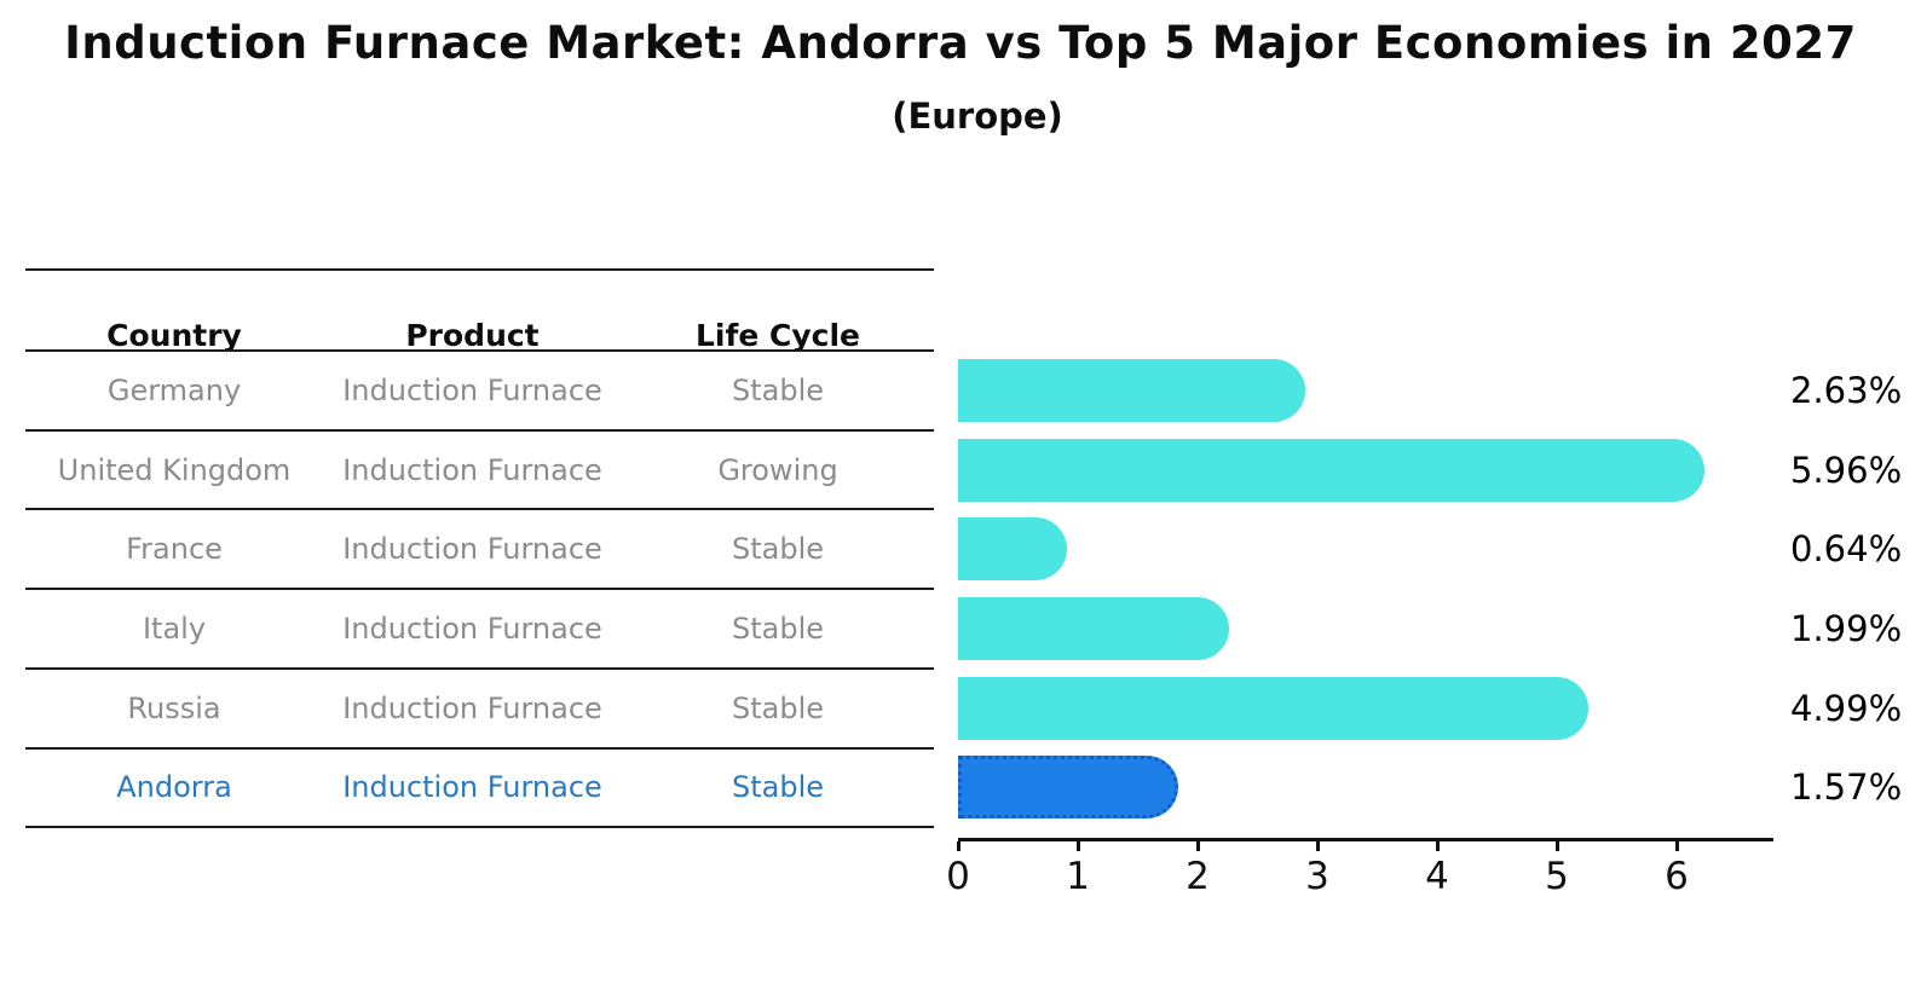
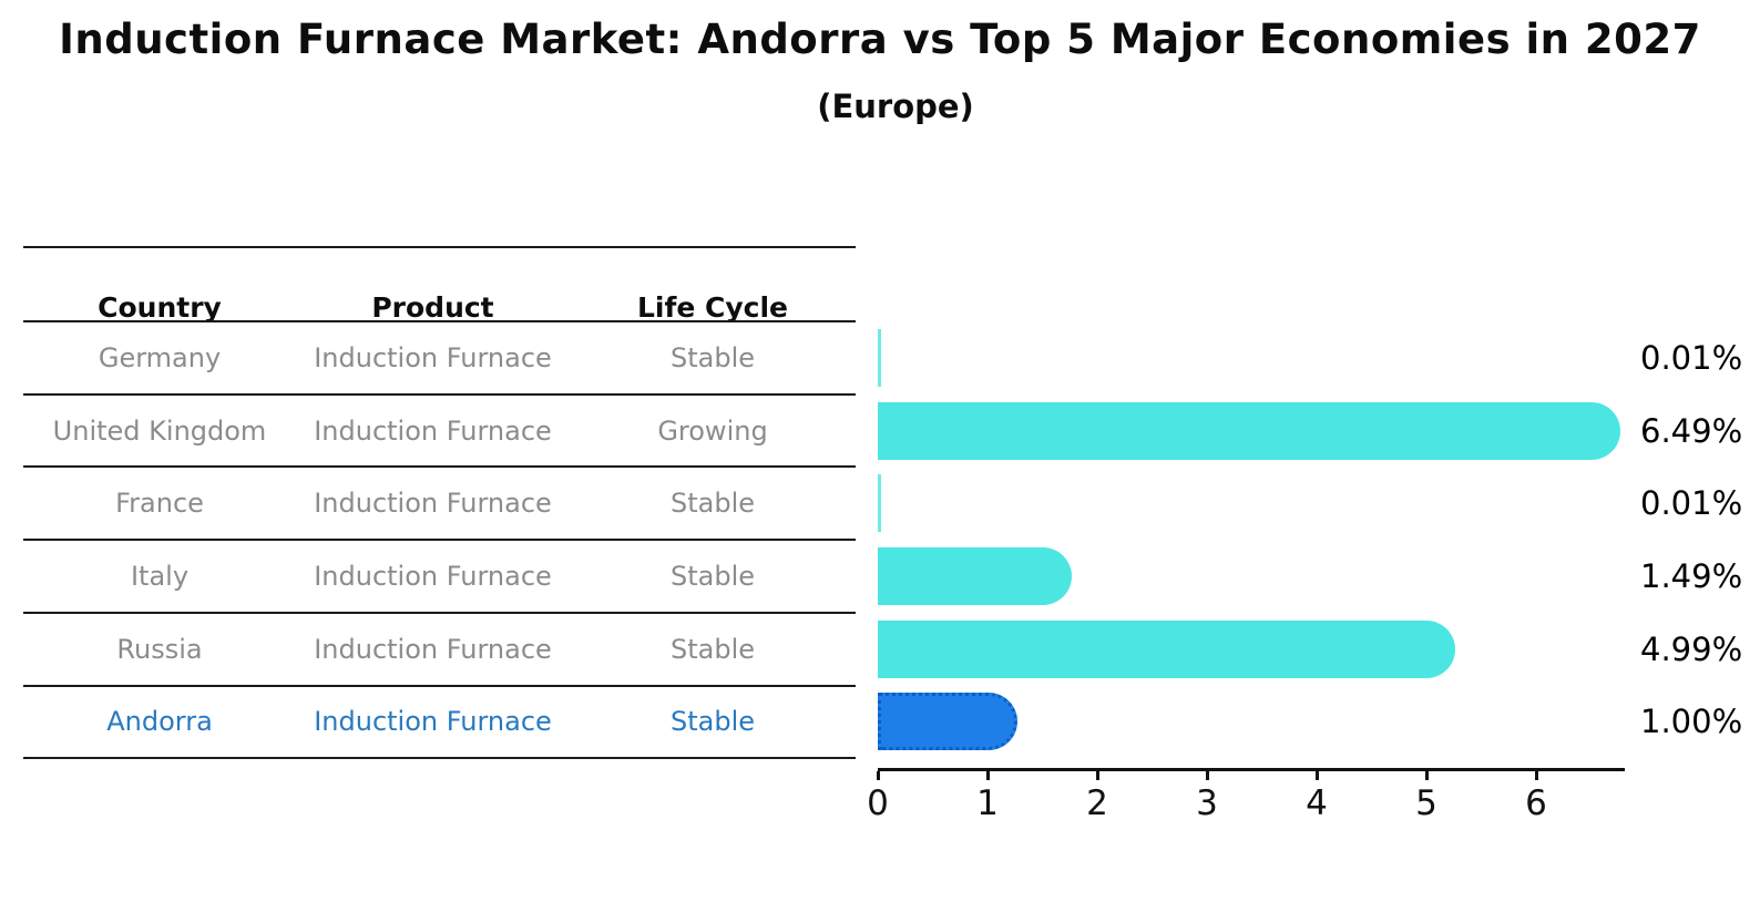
Germany: 2.63% -> 0.01%
United Kingdom: 5.96% -> 6.49%
France: 0.64% -> 0.01%
Italy: 1.99% -> 1.49%
Andorra: 1.57% -> 1.00%
